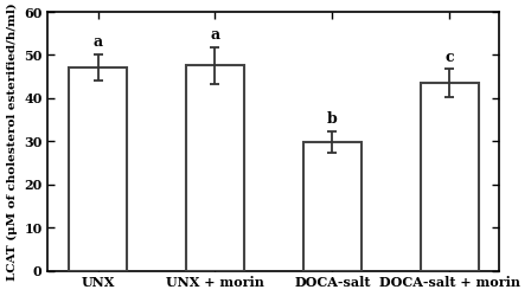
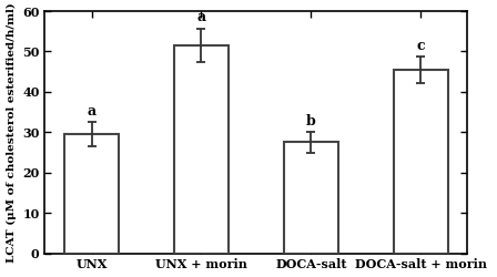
UNX: 47.2 -> 29.5
UNX + morin: 47.6 -> 51.5
DOCA-salt: 29.9 -> 27.5
DOCA-salt + morin: 43.5 -> 45.5
